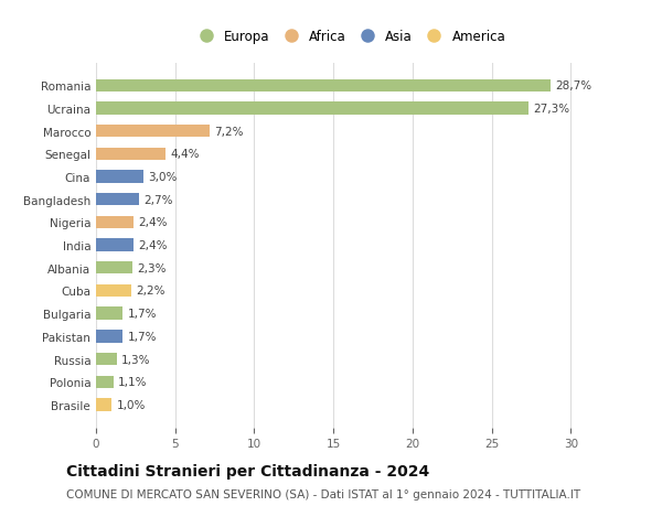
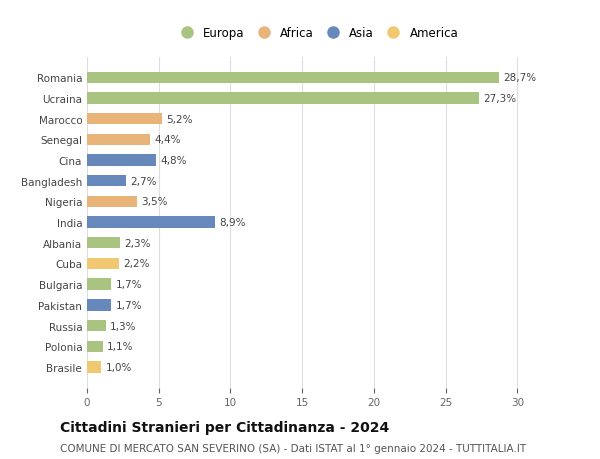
Marocco: 7,2% -> 5,2%
Cina: 3,0% -> 4,8%
Nigeria: 2,4% -> 3,5%
India: 2,4% -> 8,9%
